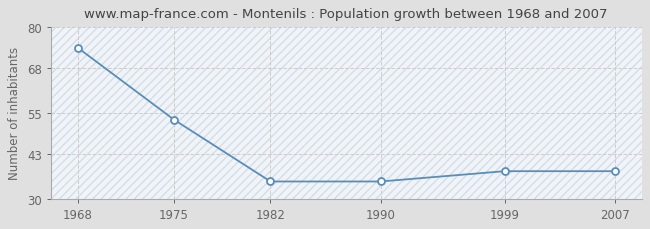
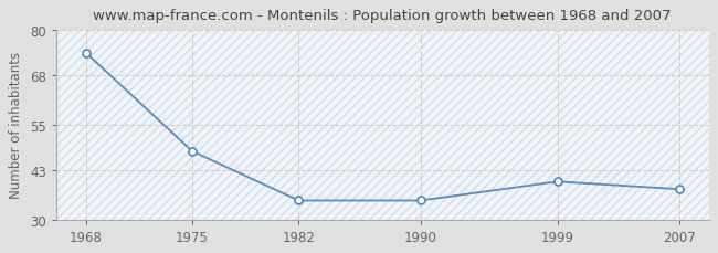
1975: 53 -> 48
1999: 38 -> 40
